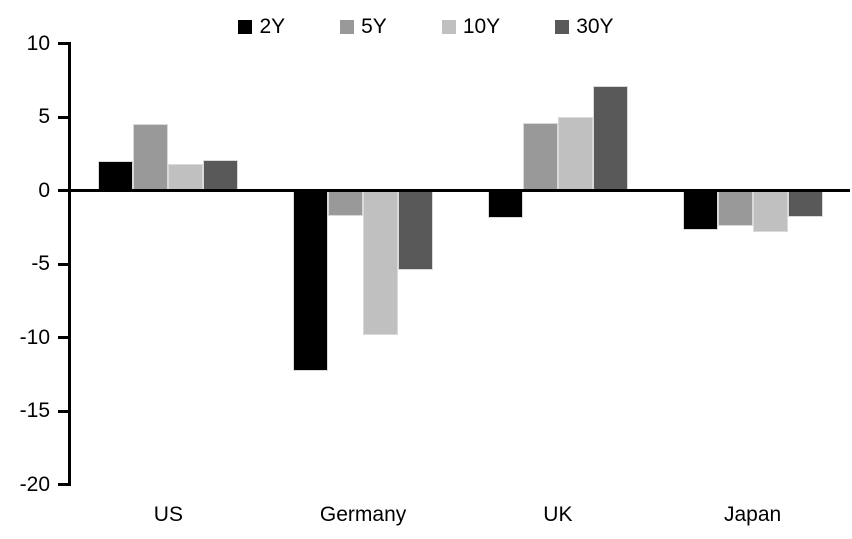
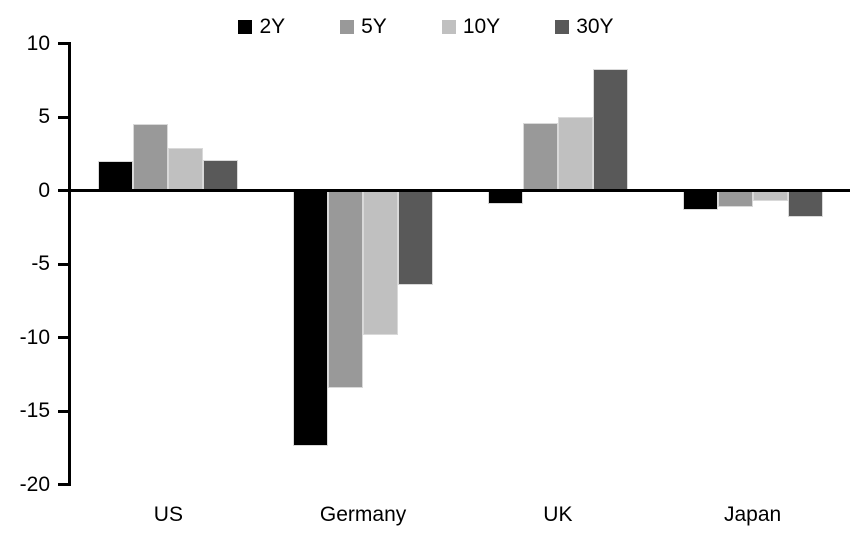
10Y/US: 1.8 -> 2.9
2Y/Germany: -12.3 -> -17.4
5Y/Germany: -1.7 -> -13.4
30Y/Germany: -5.4 -> -6.4
2Y/UK: -1.9 -> -0.9
30Y/UK: 7.1 -> 8.3
2Y/Japan: -2.7 -> -1.3
5Y/Japan: -2.4 -> -1.1
10Y/Japan: -2.8 -> -0.7
